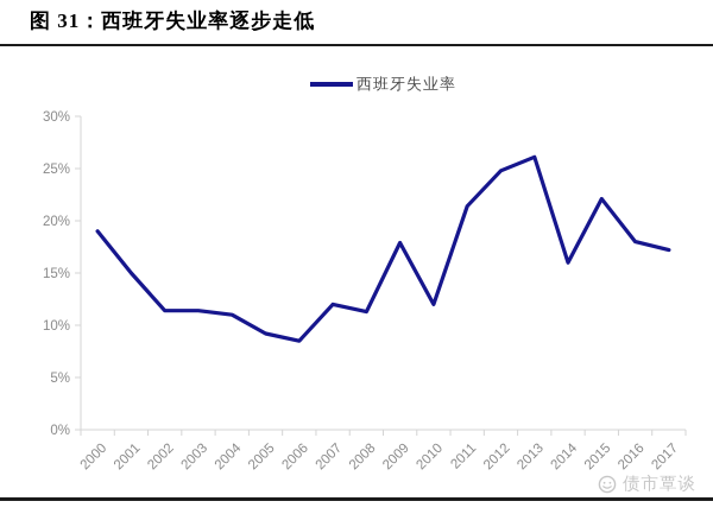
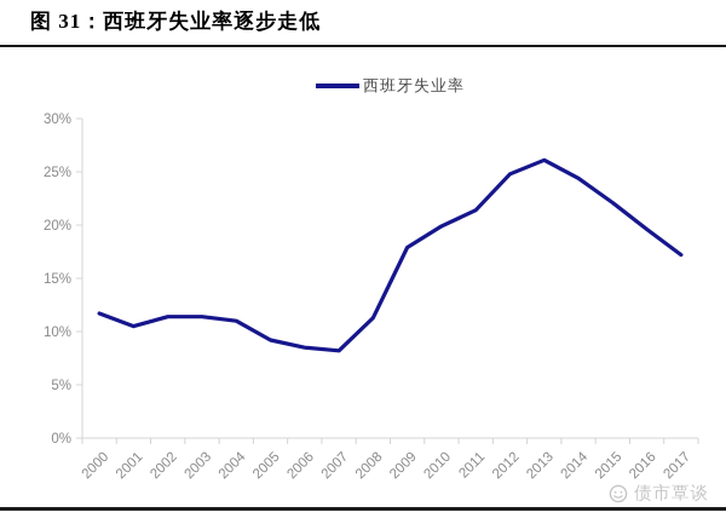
2000: 19% -> 12%
2001: 15% -> 10%
2007: 12% -> 8%
2010: 12% -> 20%
2014: 16% -> 24%
2016: 18% -> 20%
